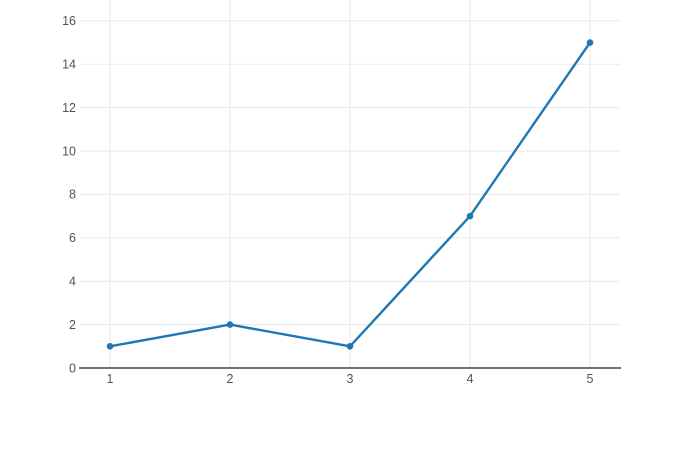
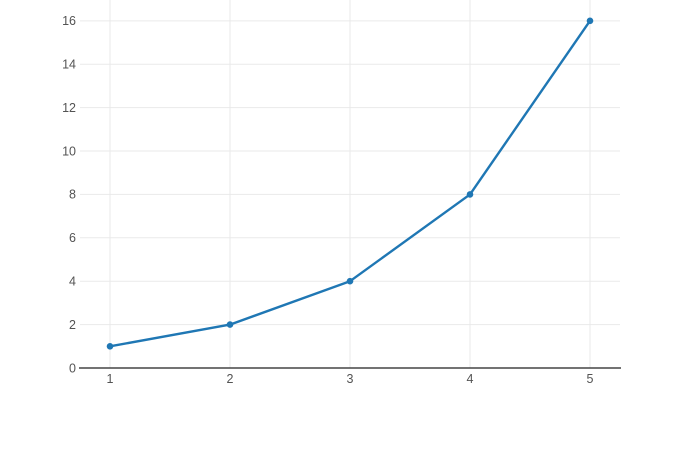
3: 1 -> 4
4: 7 -> 8
5: 15 -> 16
